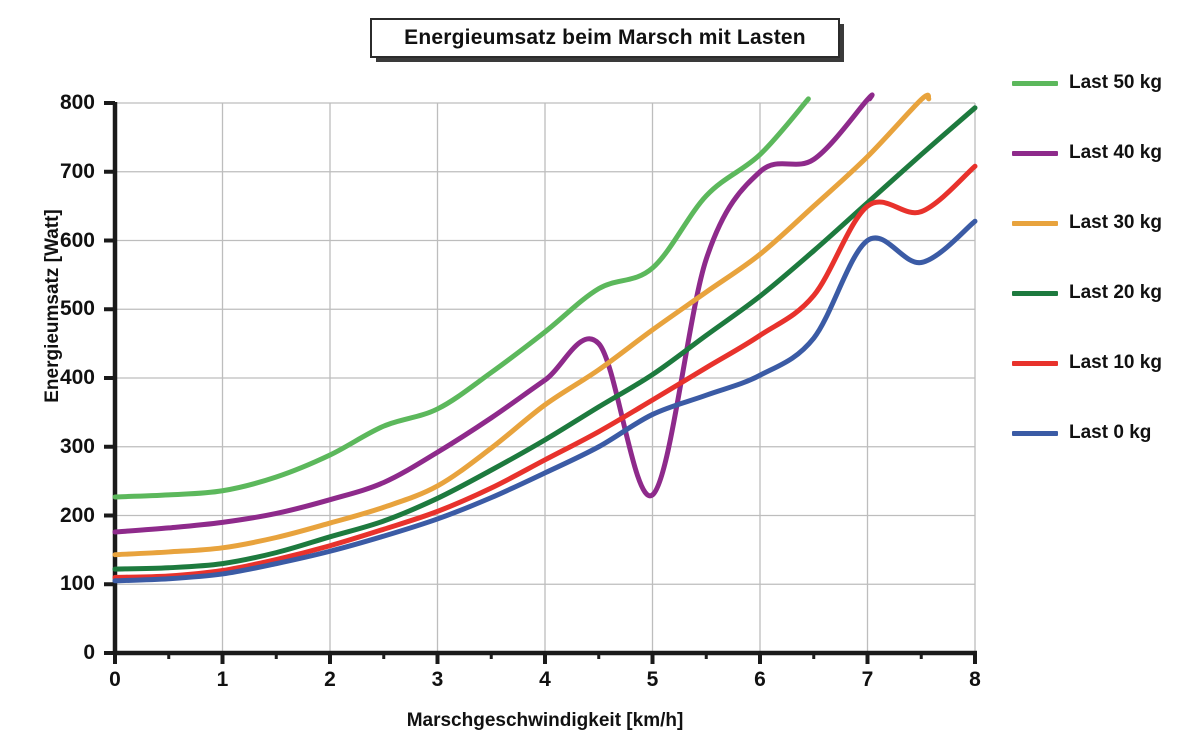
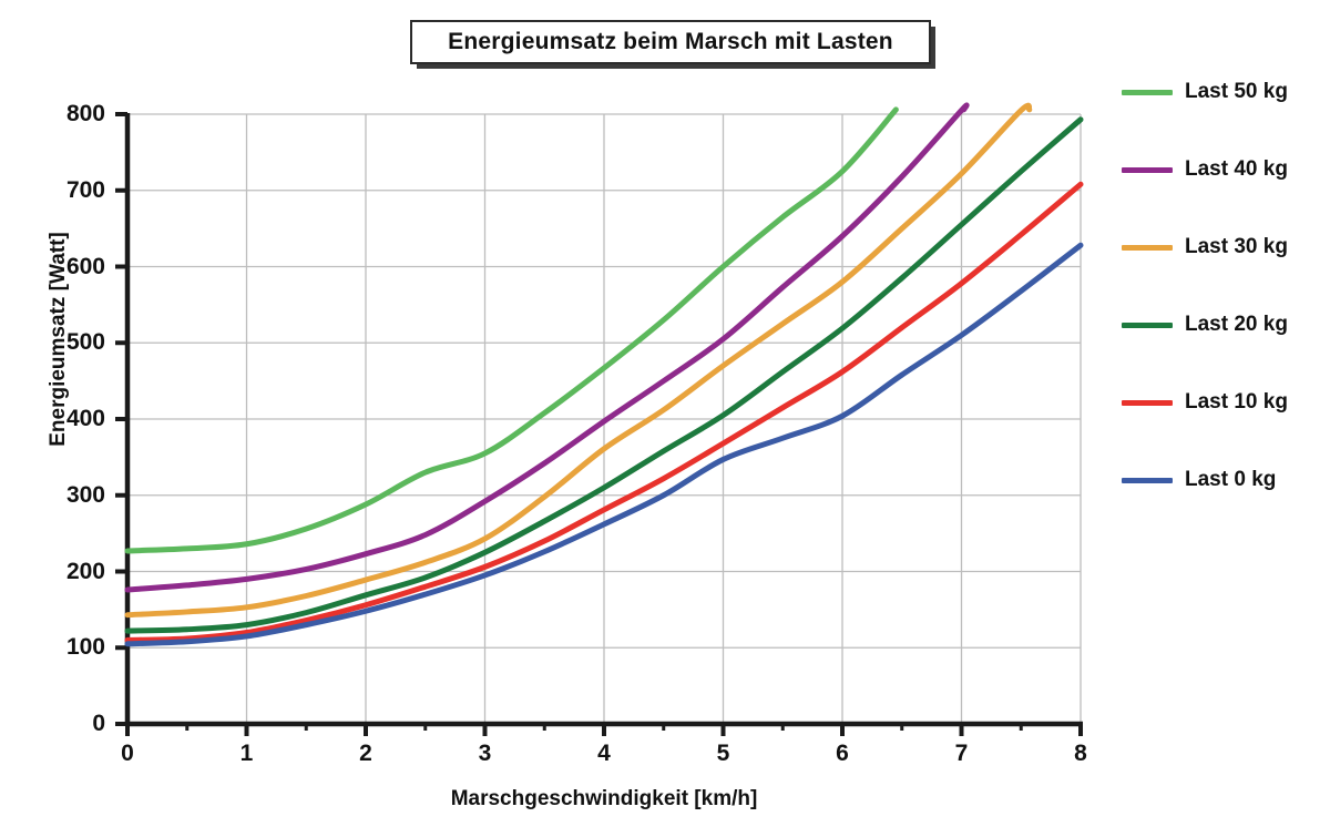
Last 50 kg/5: 560 -> 600
Last 40 kg/5: 230 -> 500
Last 40 kg/6: 700 -> 640
Last 10 kg/7: 650 -> 580
Last 0 kg/7: 600 -> 510
